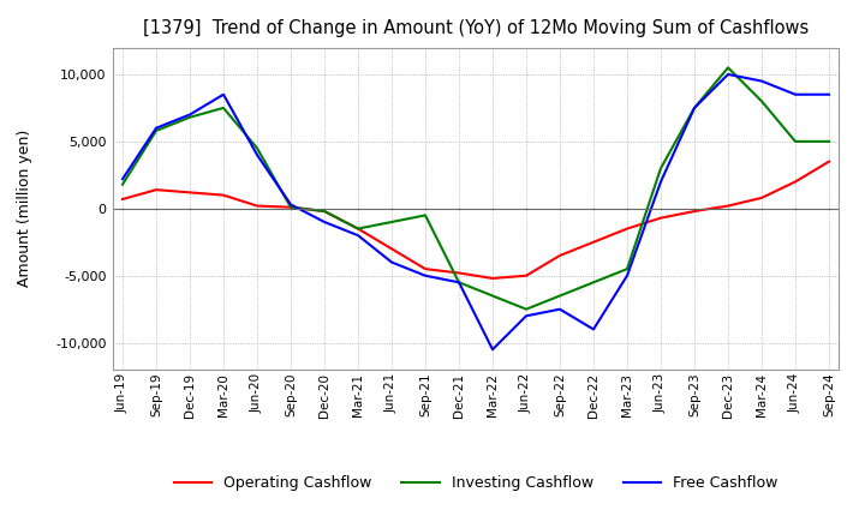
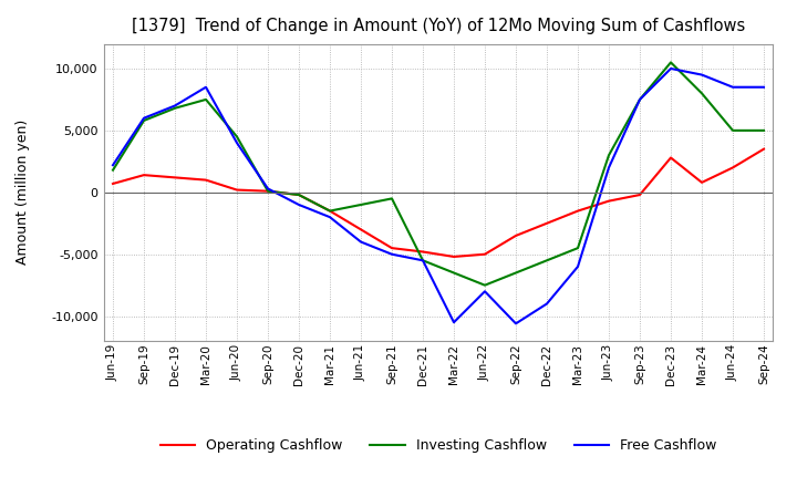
Free Cashflow/Sep-22: -7,500 -> -10,600
Free Cashflow/Mar-23: -5,000 -> -6,000
Operating Cashflow/Dec-23: 200 -> 2,800
